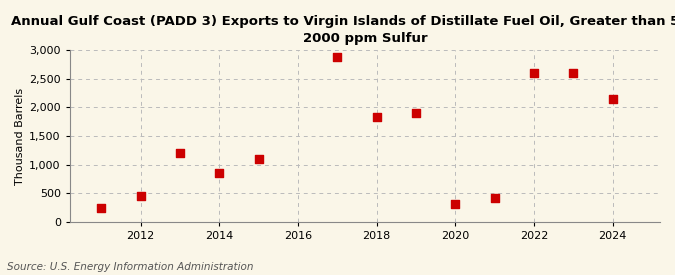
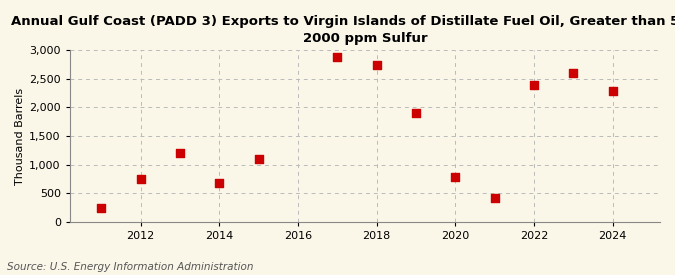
2012: 450 -> 740
2014: 860 -> 680
2018: 1,840 -> 2,740
2020: 320 -> 780
2022: 2,600 -> 2,400
2024: 2,150 -> 2,280
